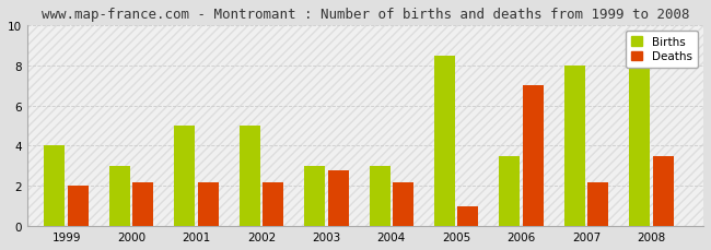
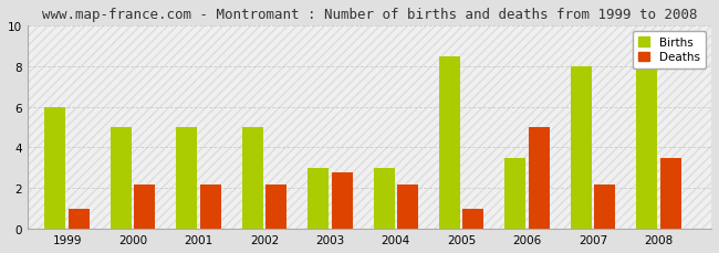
Births/1999: 4.0 -> 6.0
Deaths/1999: 2.0 -> 1.0
Births/2000: 3.0 -> 5.0
Deaths/2006: 7.0 -> 5.0
